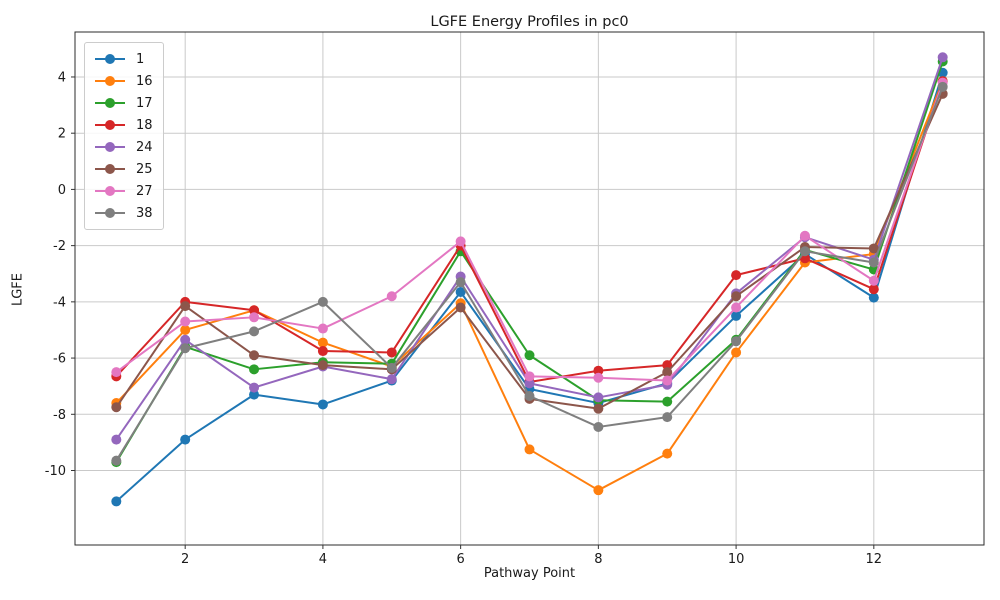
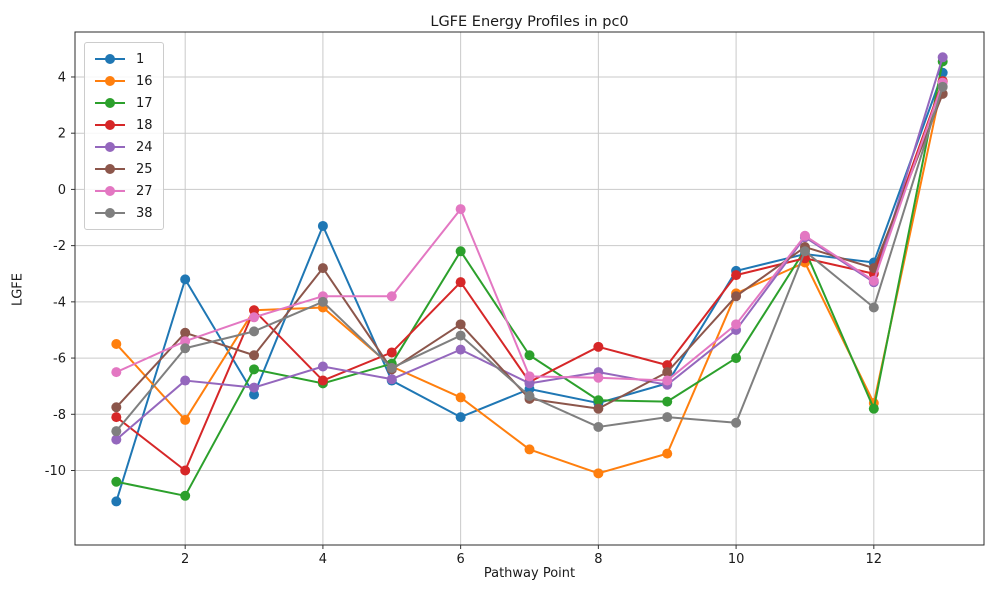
16/1: -7.6 -> -5.5
17/1: -9.7 -> -10.4
18/1: -6.7 -> -8.1
38/1: -9.7 -> -8.6
1/2: -8.9 -> -3.2
16/2: -5.0 -> -8.2
17/2: -5.6 -> -10.9
18/2: -4.0 -> -10.0
24/2: -5.3 -> -6.8
25/2: -4.2 -> -5.1
27/2: -4.7 -> -5.4
1/4: -7.7 -> -1.3
16/4: -5.5 -> -4.2
17/4: -6.2 -> -6.9
18/4: -5.8 -> -6.8
25/4: -6.2 -> -2.8
27/4: -5.0 -> -3.8
1/6: -3.6 -> -8.1
16/6: -4.0 -> -7.4
18/6: -2.0 -> -3.3
24/6: -3.1 -> -5.7
25/6: -4.2 -> -4.8
27/6: -1.9 -> -0.7
38/6: -3.3 -> -5.2
16/8: -10.7 -> -10.1
18/8: -6.5 -> -5.6
24/8: -7.4 -> -6.5
1/10: -4.5 -> -2.9
16/10: -5.8 -> -3.7
17/10: -5.3 -> -6.0
24/10: -3.7 -> -5.0
27/10: -4.2 -> -4.8
38/10: -5.4 -> -8.3
1/12: -3.9 -> -2.6
16/12: -2.3 -> -7.6
17/12: -2.9 -> -7.8
18/12: -3.5 -> -3.0
24/12: -2.5 -> -3.3
25/12: -2.1 -> -2.8
38/12: -2.6 -> -4.2
